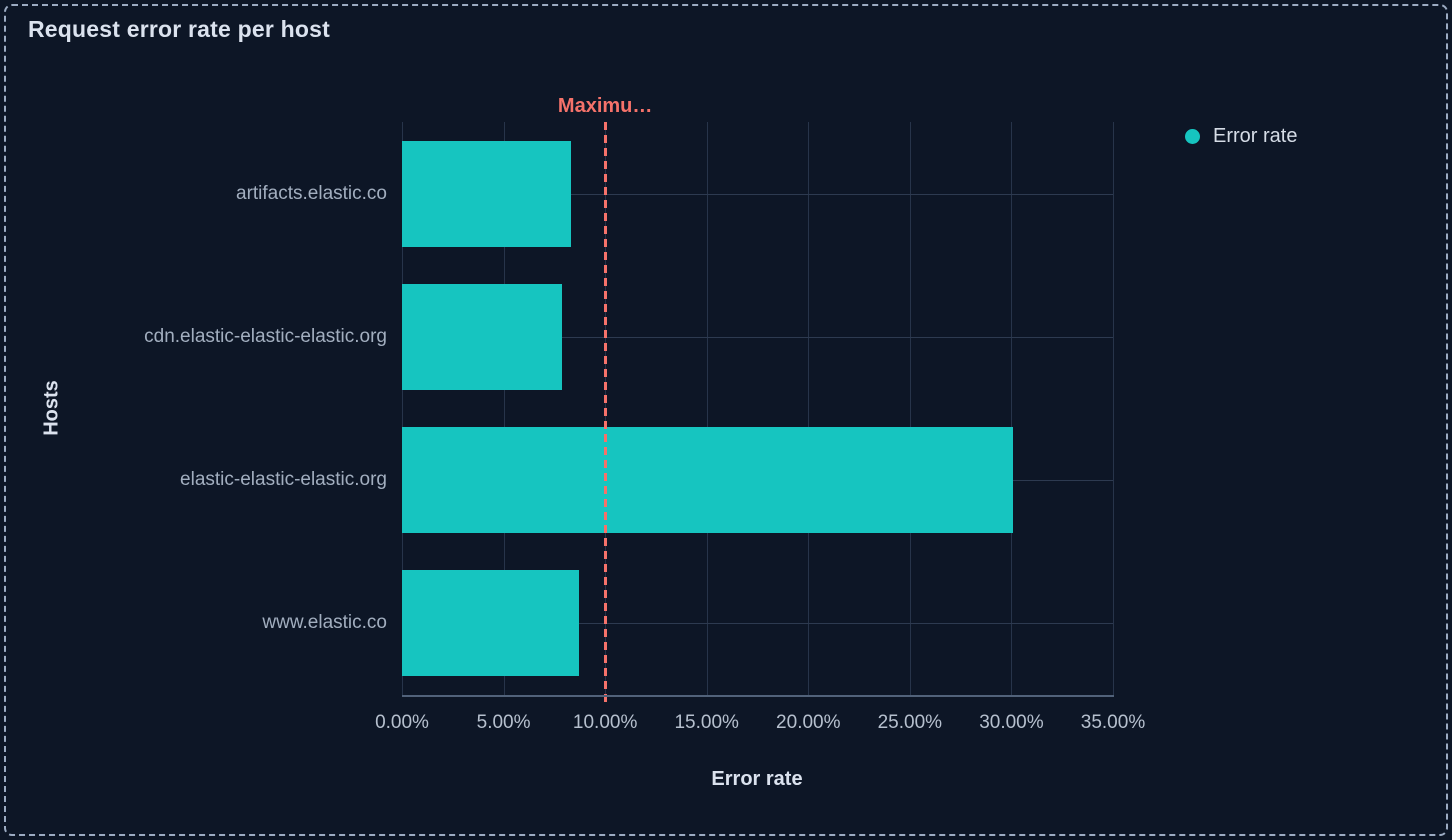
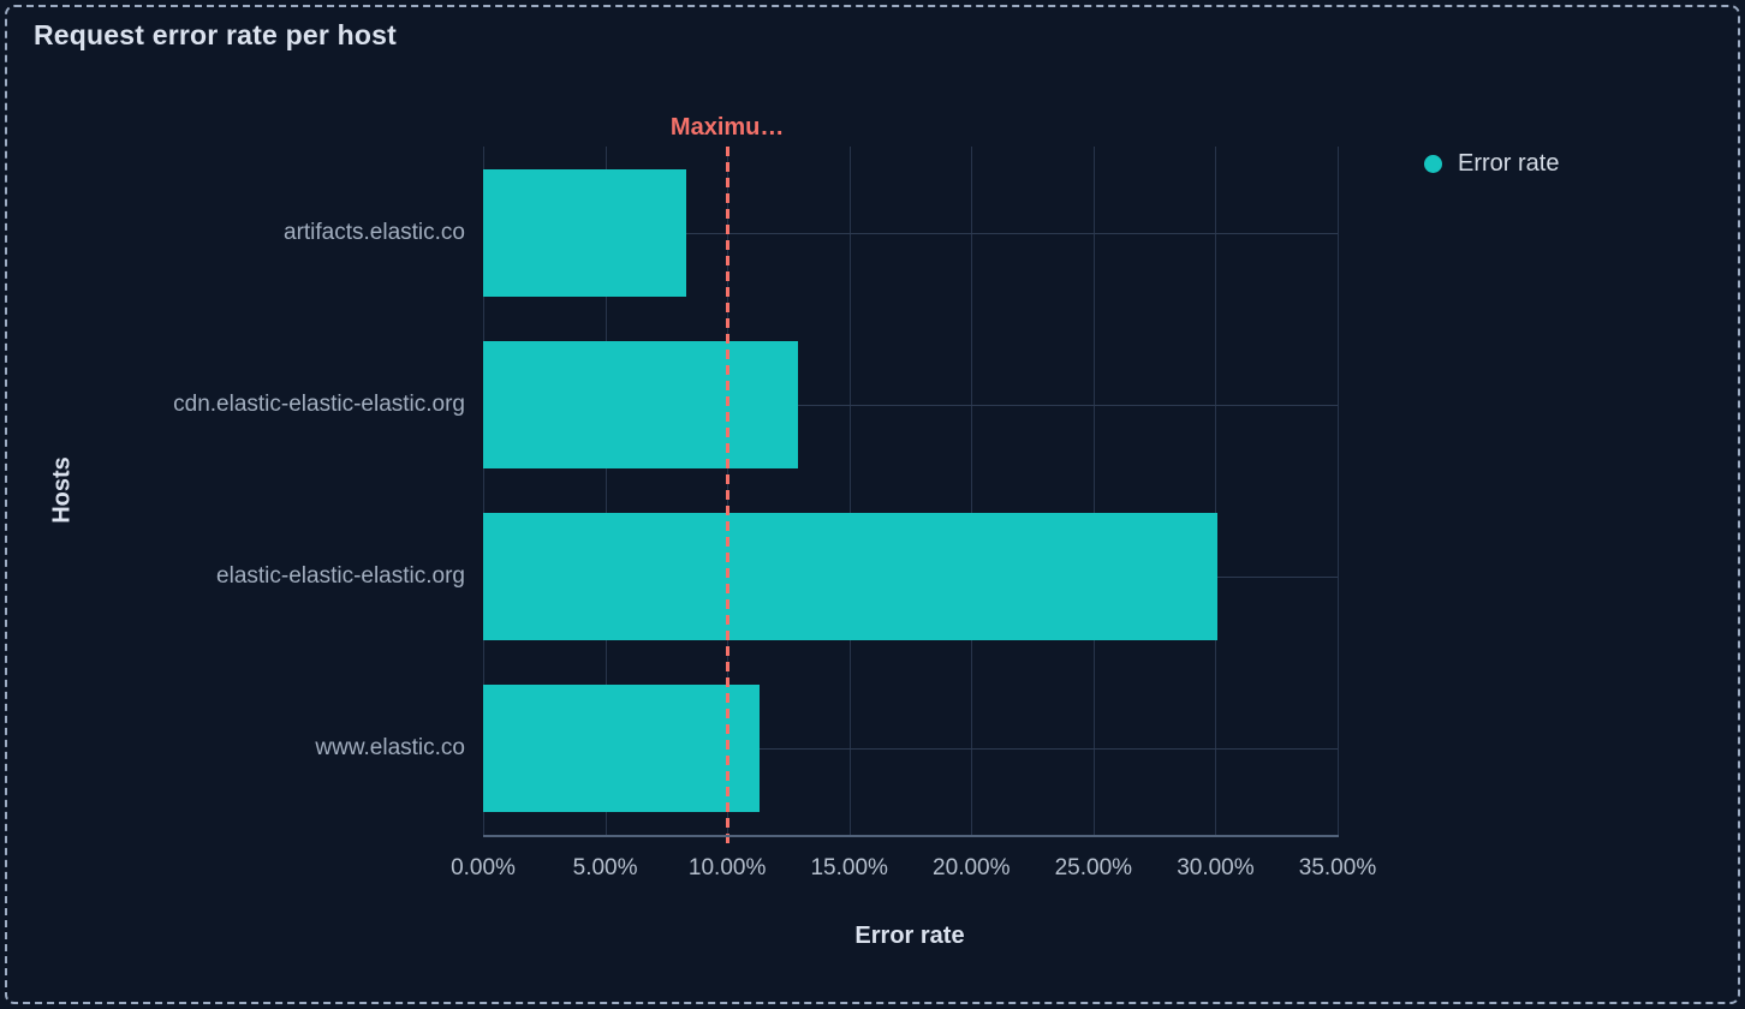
cdn.elastic-elastic-elastic.org: 7.9% -> 12.9%
www.elastic.co: 8.7% -> 11.3%
